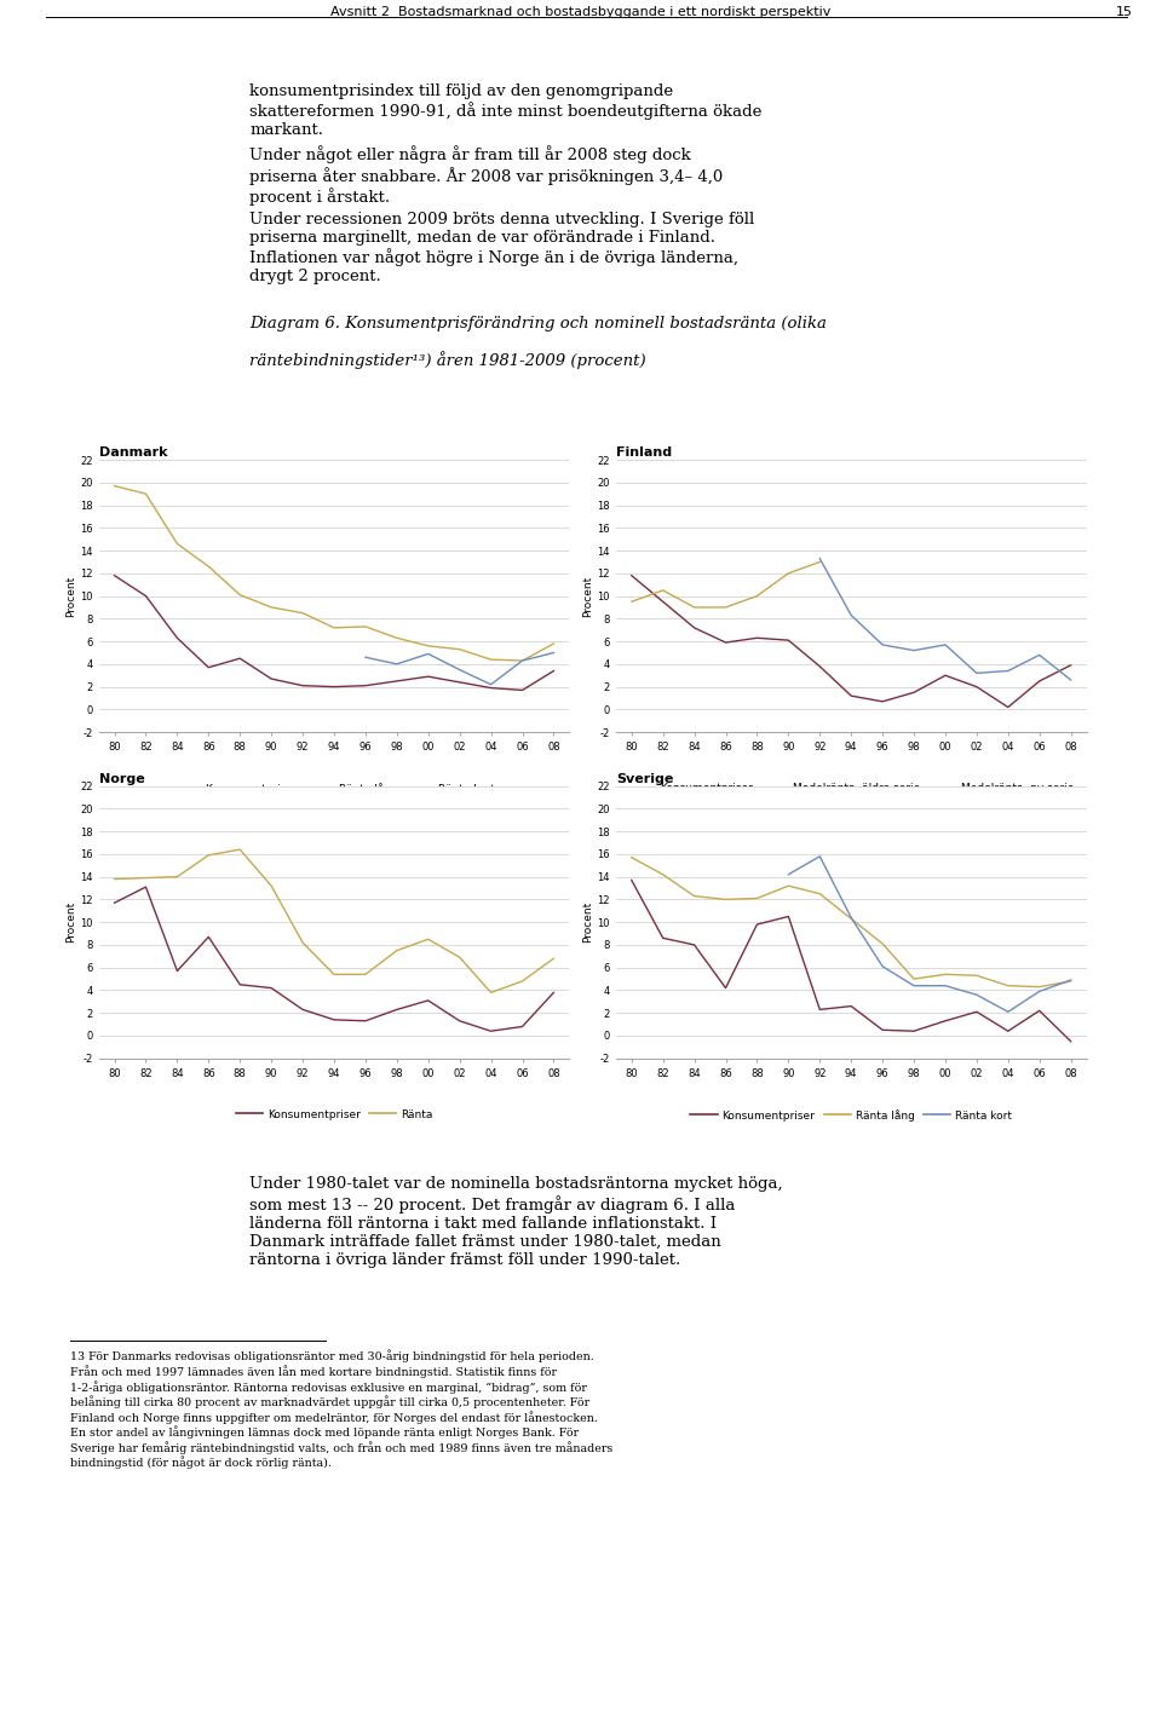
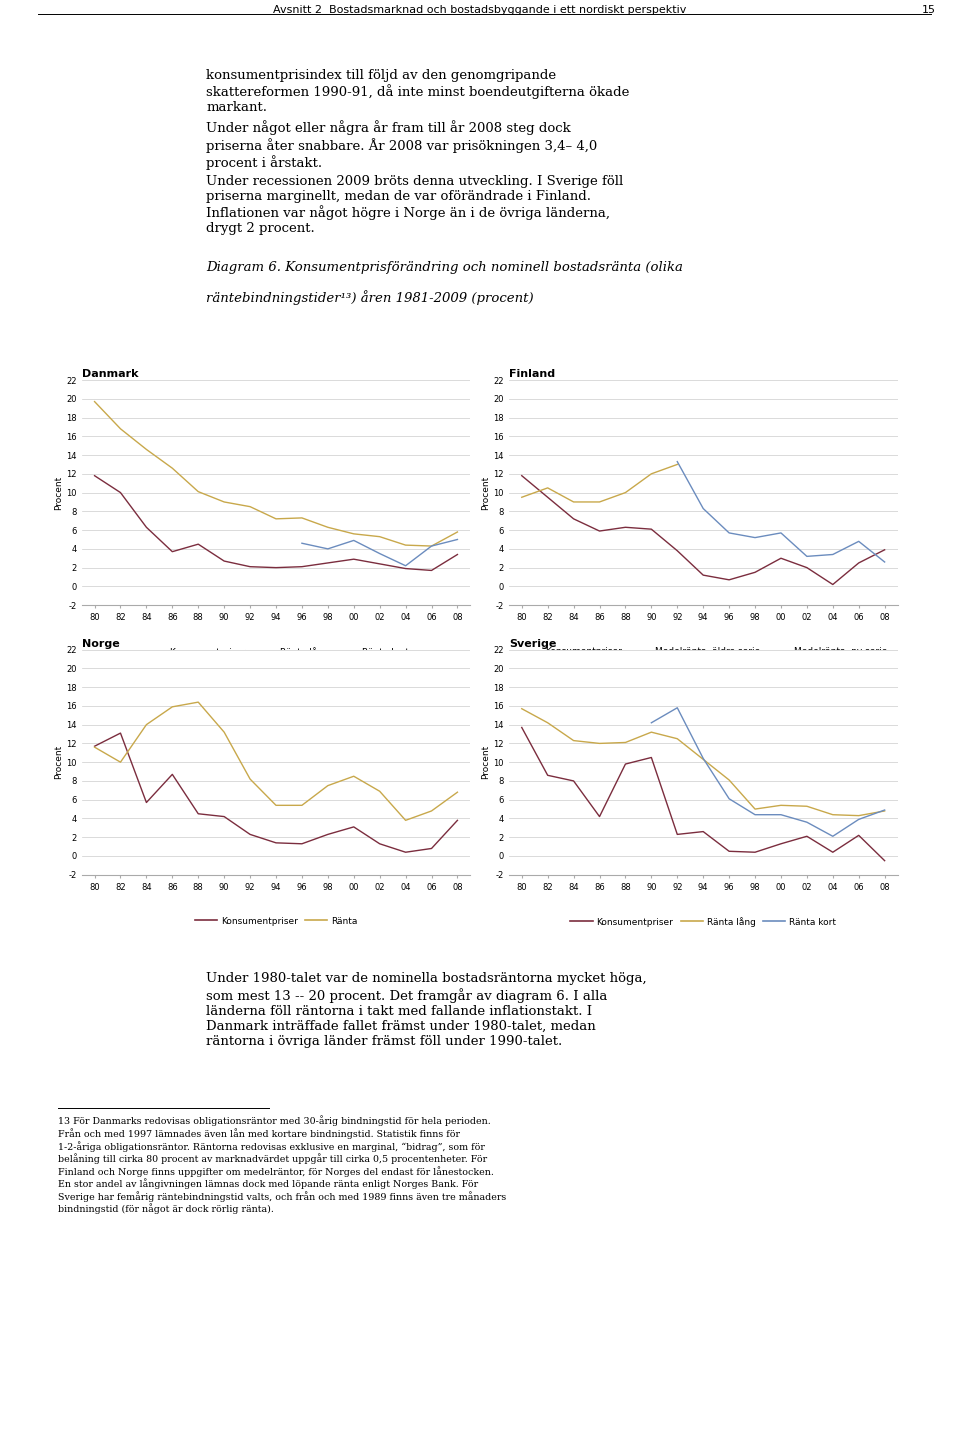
Danmark/Ränta lång/82: 19.0 -> 16.8
Norge/Ränta/80: 13.8 -> 11.6
Norge/Ränta/82: 13.9 -> 10.0
